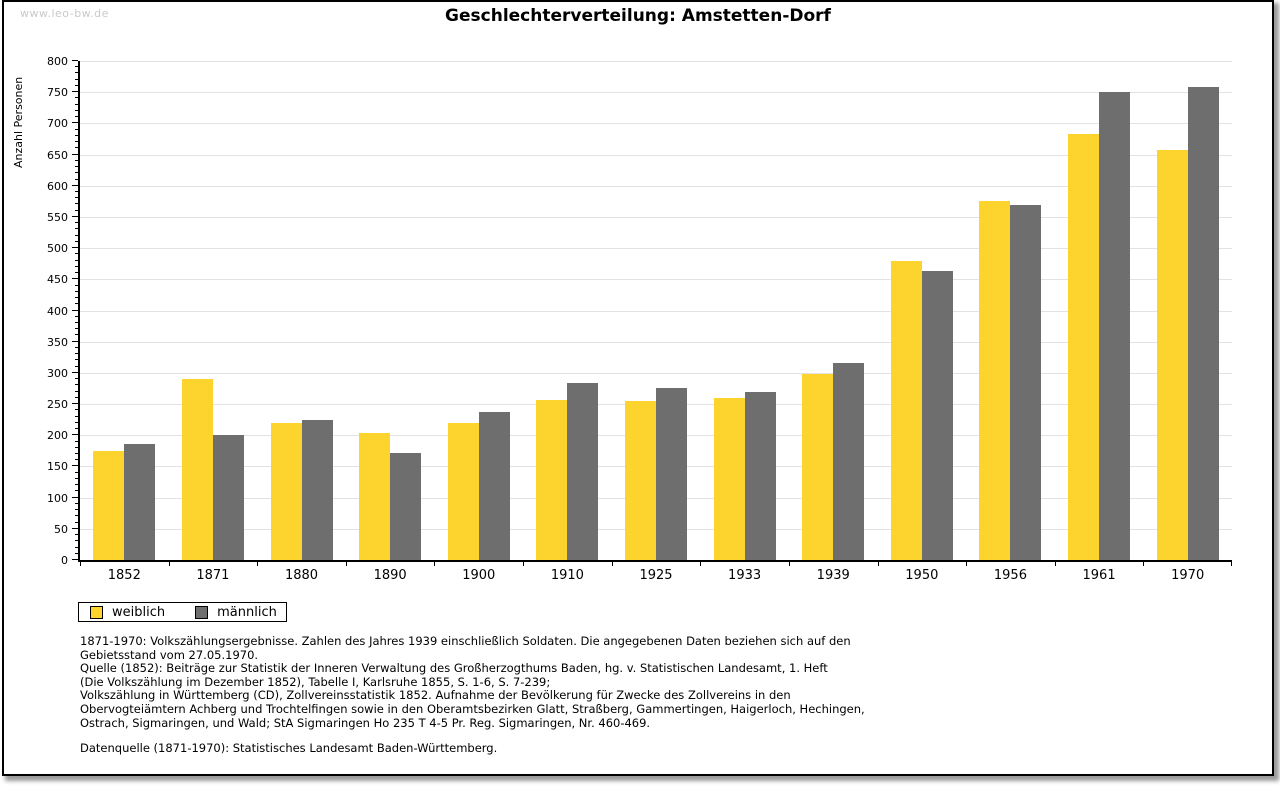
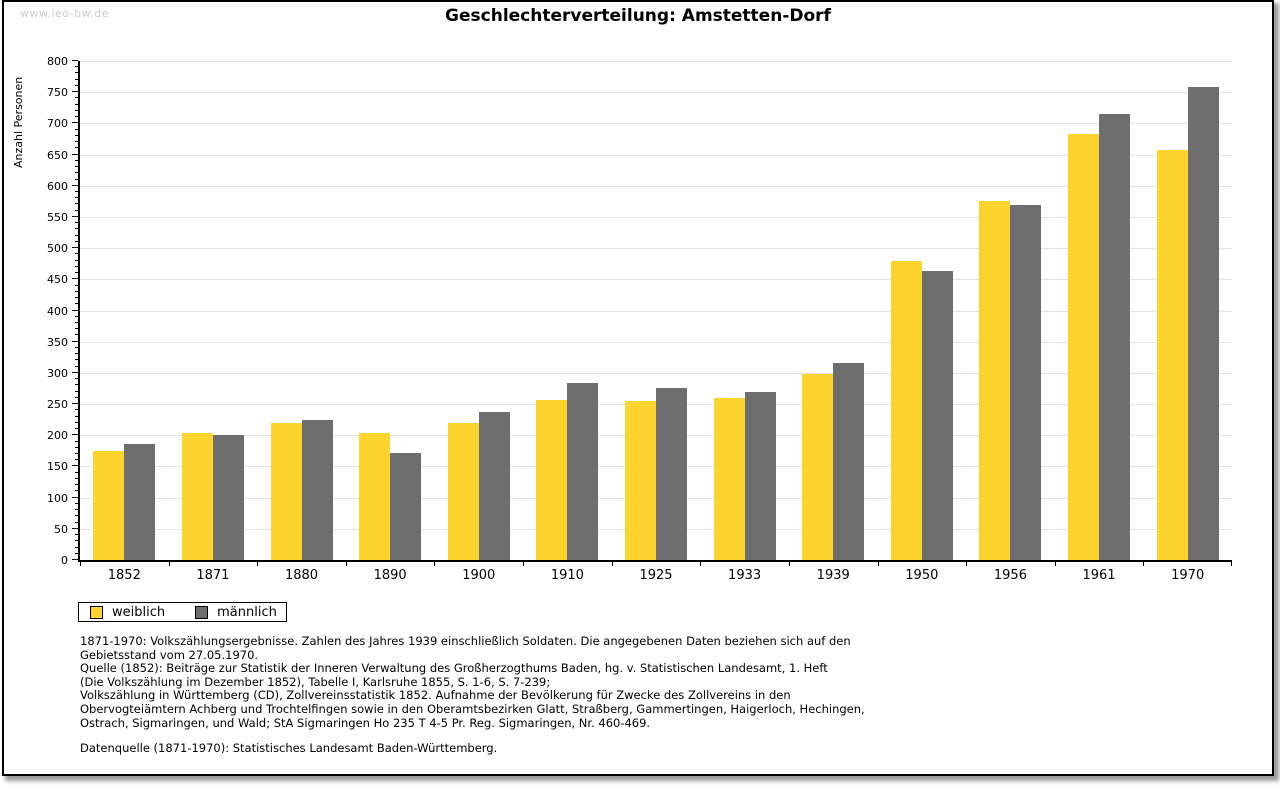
weiblich/1871: 290 -> 200
männlich/1961: 750 -> 720
